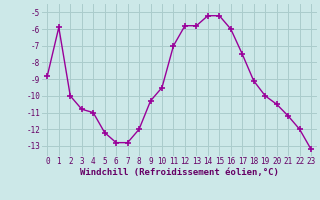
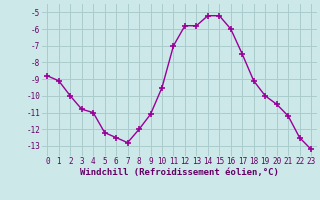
1: -5.9 -> -9.1
6: -12.8 -> -12.5
9: -10.3 -> -11.1
22: -12.0 -> -12.5
